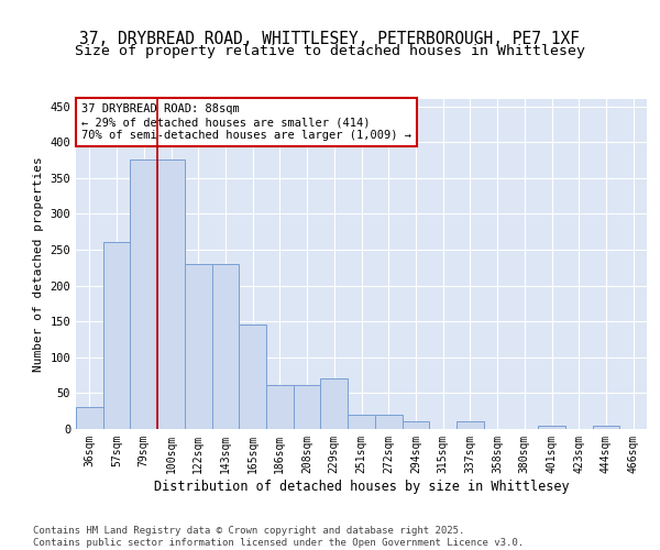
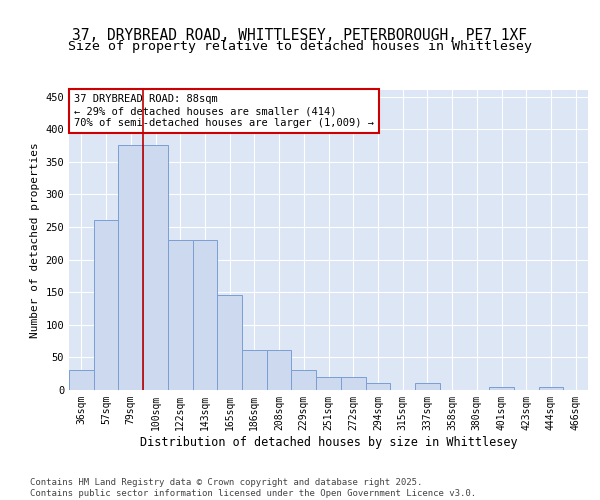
229sqm: 70 -> 30
